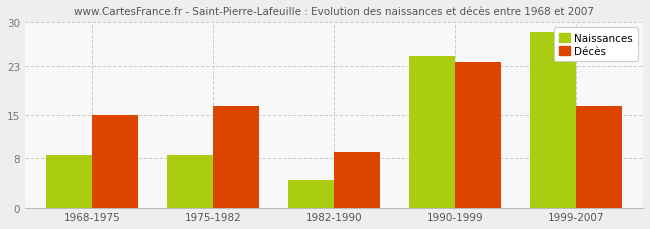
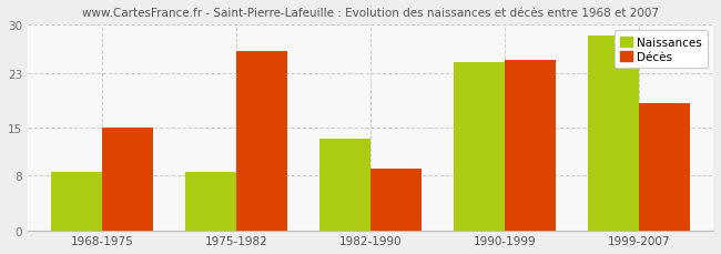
Décès/1975-1982: 16.5 -> 26.2
Naissances/1982-1990: 4.5 -> 13.4
Décès/1990-1999: 23.5 -> 24.8
Décès/1999-2007: 16.5 -> 18.6
